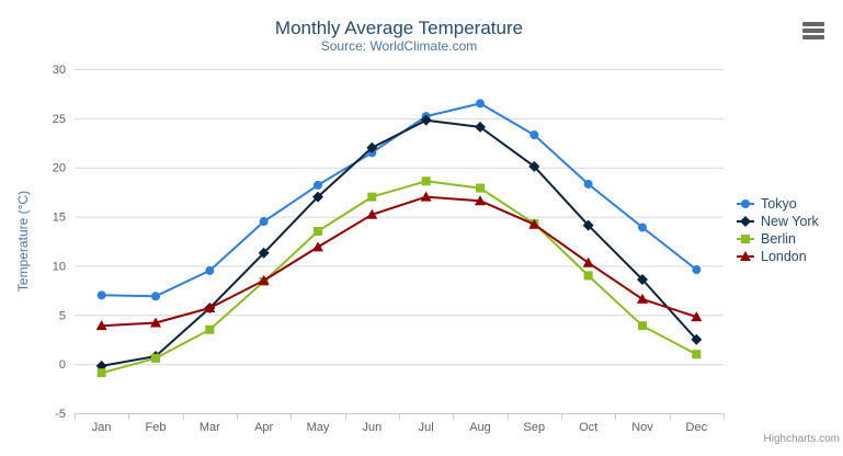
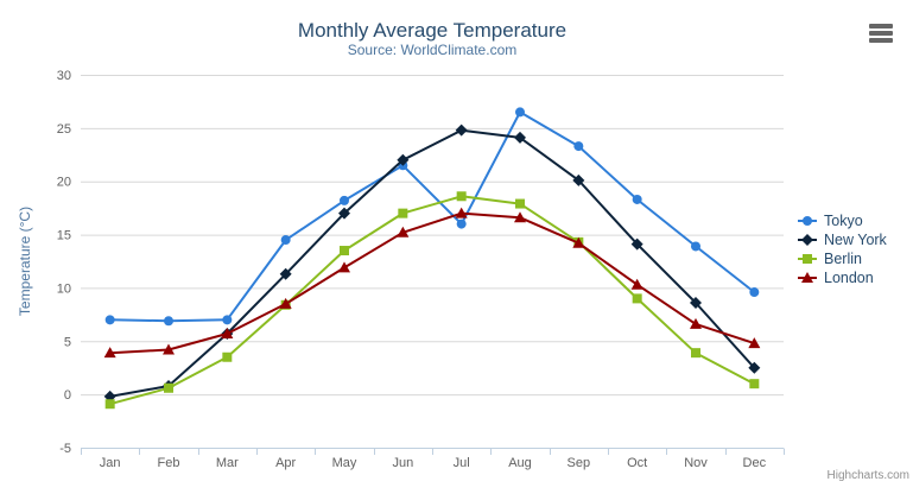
Tokyo/Mar: 10 -> 7
Tokyo/Jul: 25 -> 16
